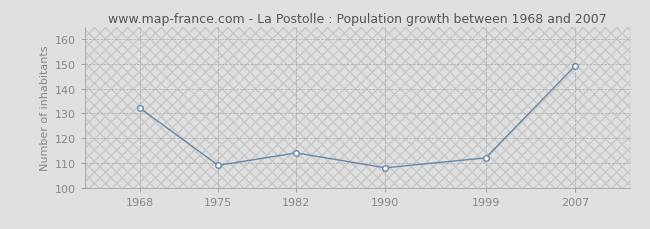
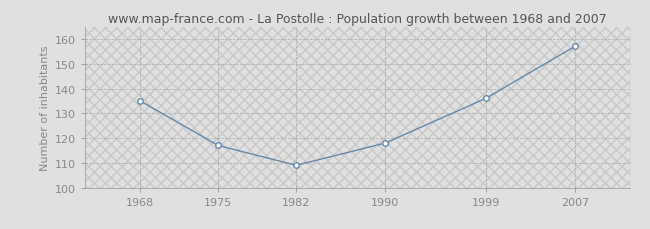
1968: 132 -> 135
1975: 109 -> 117
1982: 114 -> 109
1990: 108 -> 118
1999: 112 -> 136
2007: 149 -> 157
